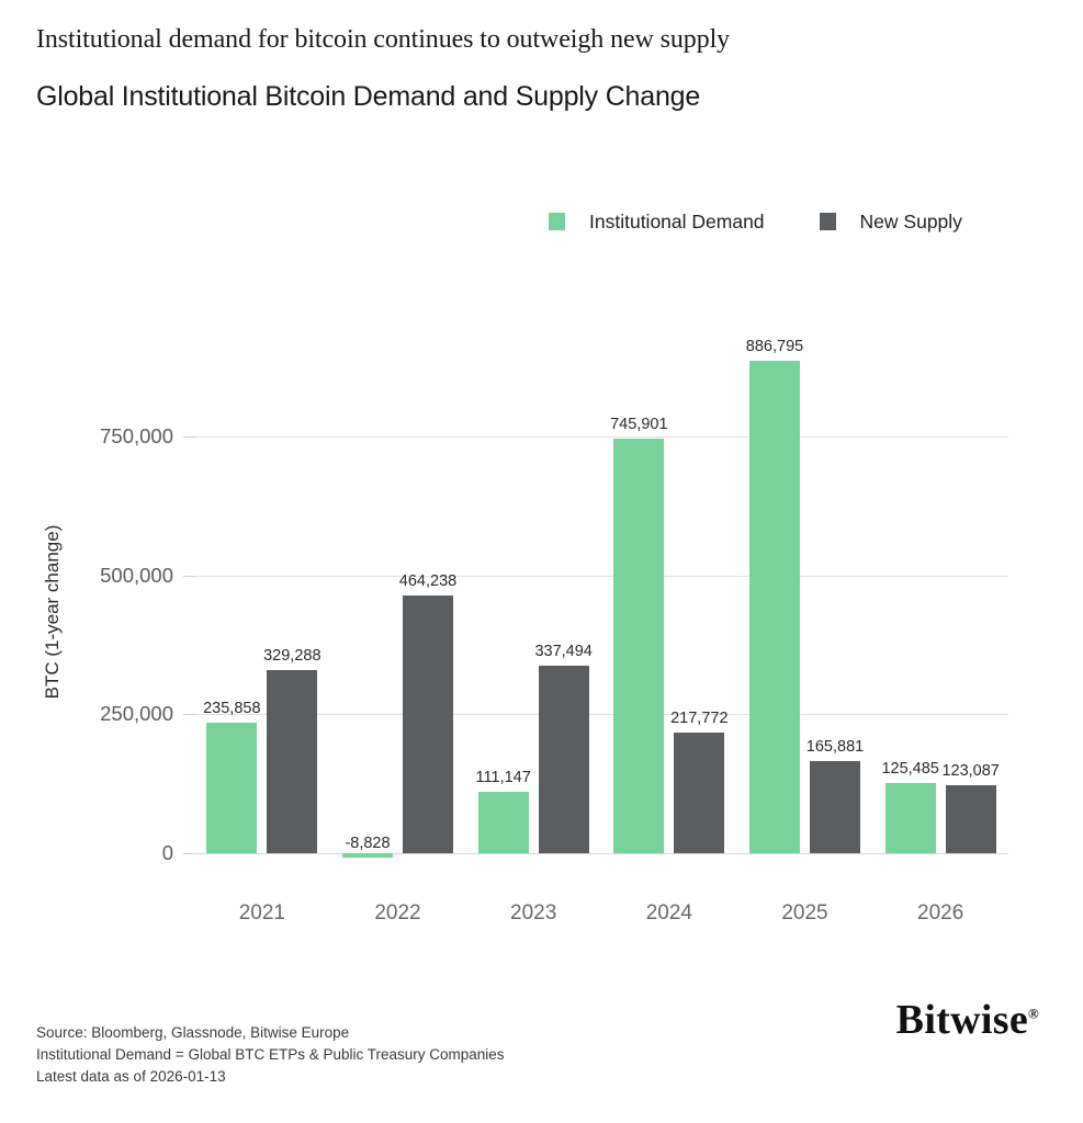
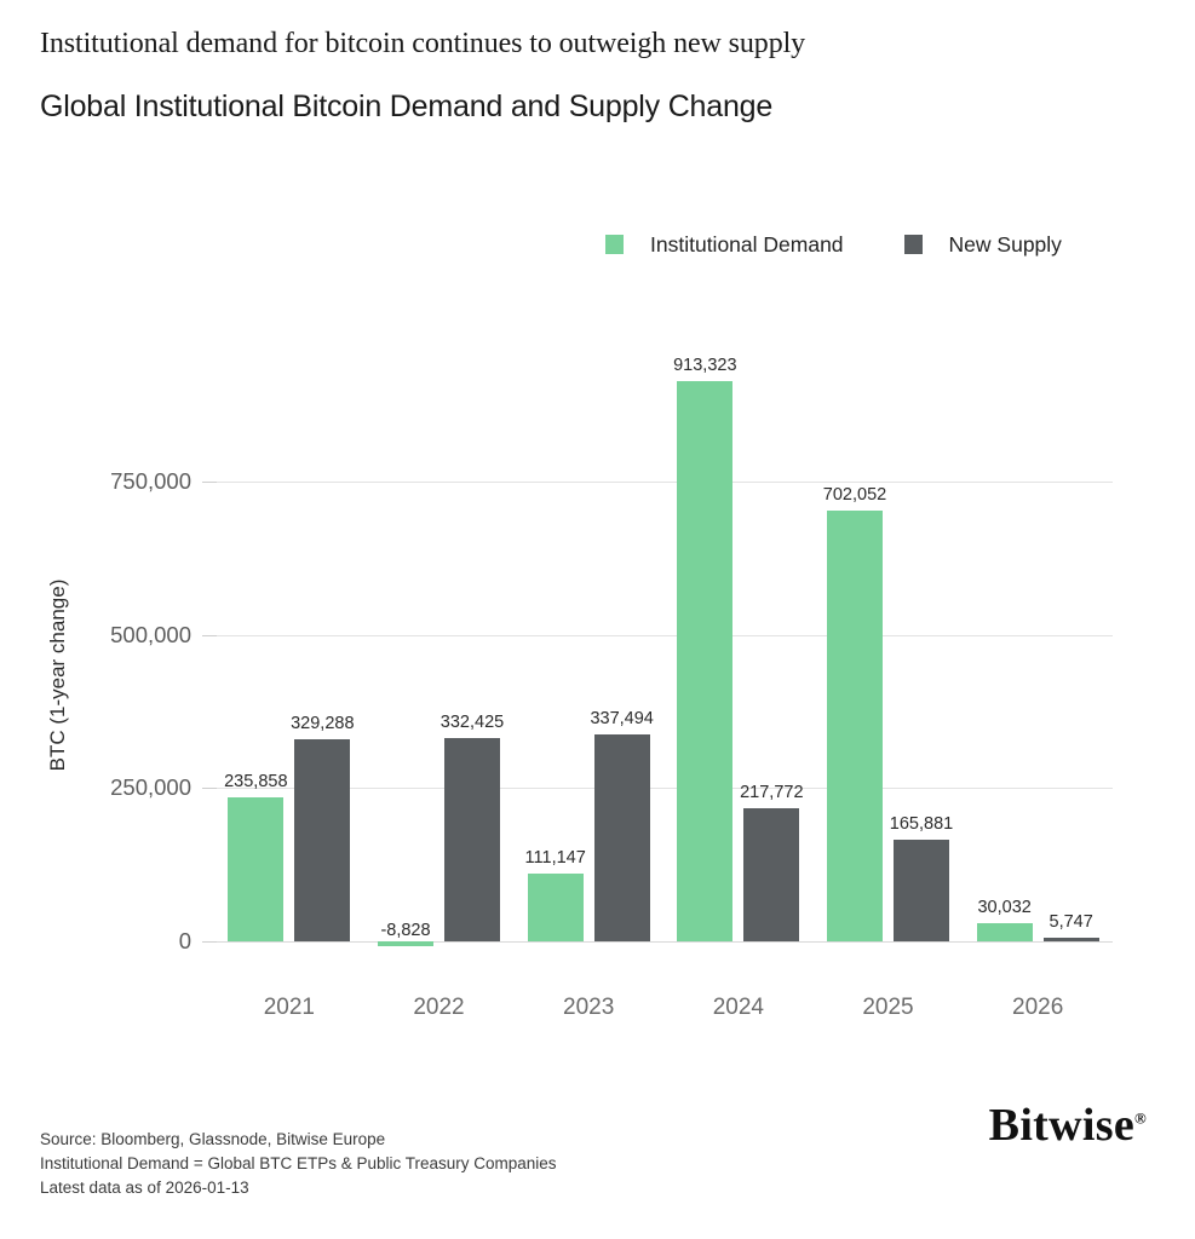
New Supply/2022: 464,238 -> 332,425
Institutional Demand/2024: 745,901 -> 913,323
Institutional Demand/2025: 886,795 -> 702,052
Institutional Demand/2026: 125,485 -> 30,032
New Supply/2026: 123,087 -> 5,747
